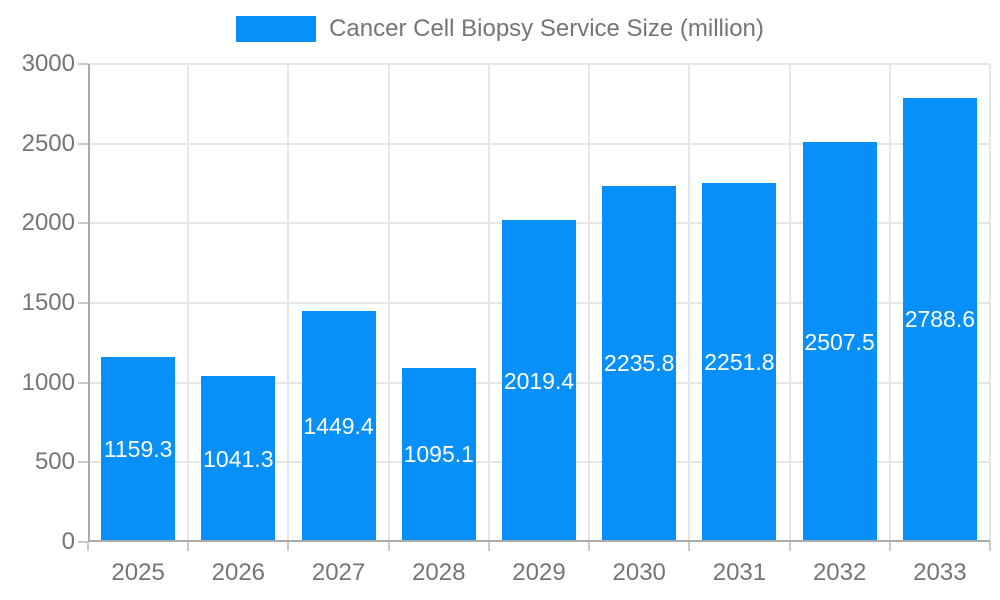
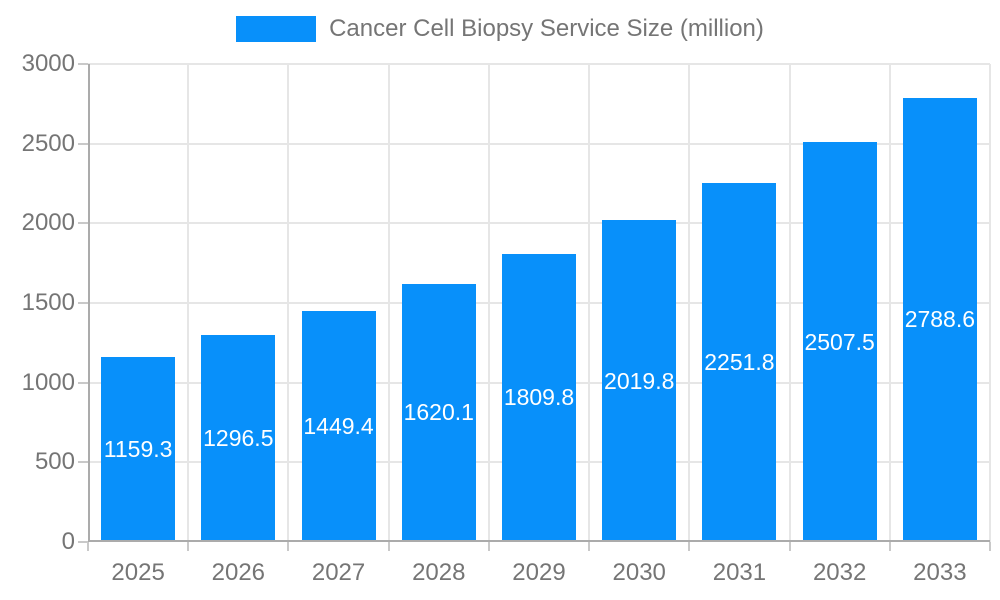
2026: 1041.3 -> 1296.5
2028: 1095.1 -> 1620.1
2029: 2019.4 -> 1809.8
2030: 2235.8 -> 2019.8
